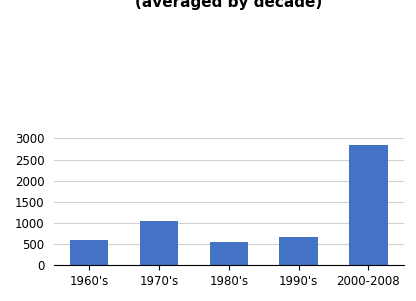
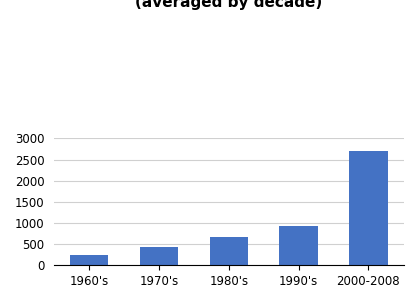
1960's: 600 -> 230
1970's: 1050 -> 420
1980's: 550 -> 670
1990's: 650 -> 930
2000-2008: 2850 -> 2700
